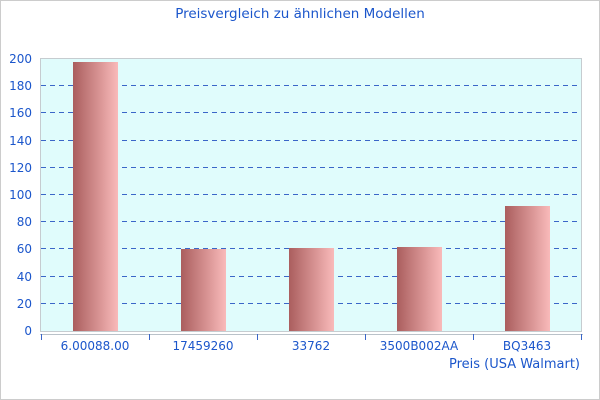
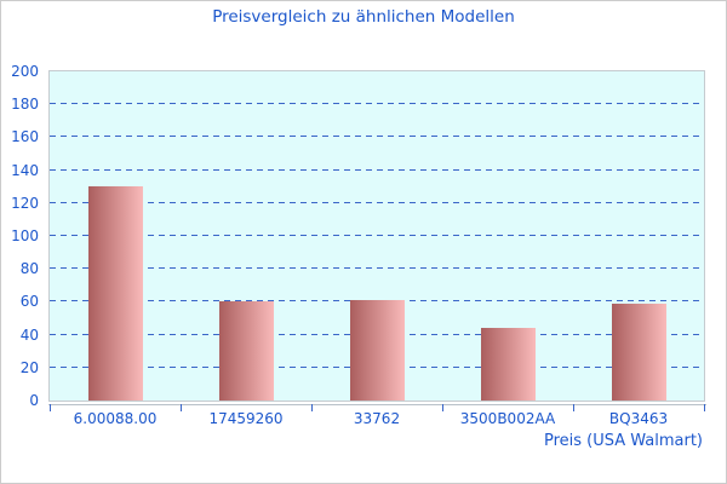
6.00088.00: 198 -> 130
3500B002AA: 62 -> 44
BQ3463: 92 -> 59
